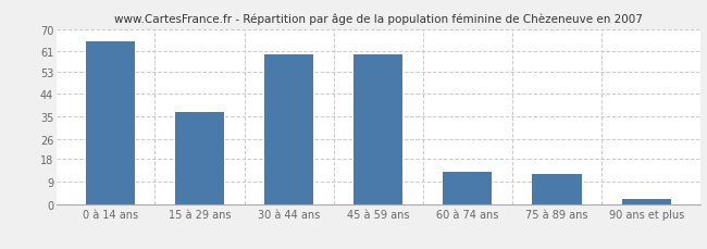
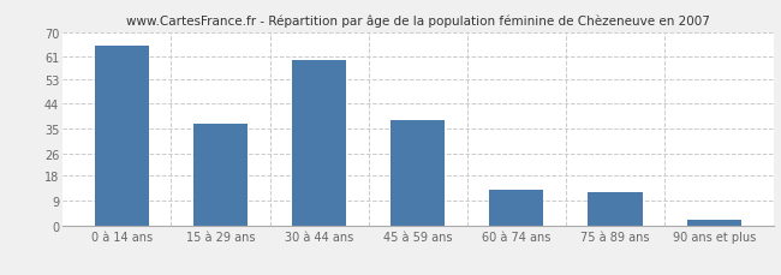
45 à 59 ans: 60 -> 38
